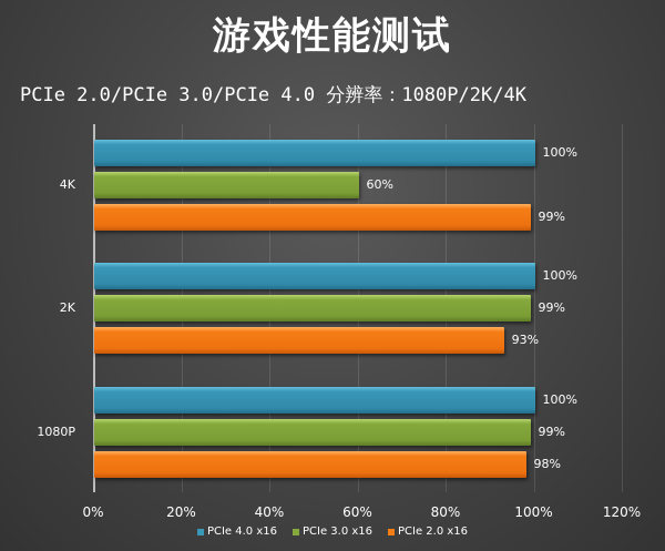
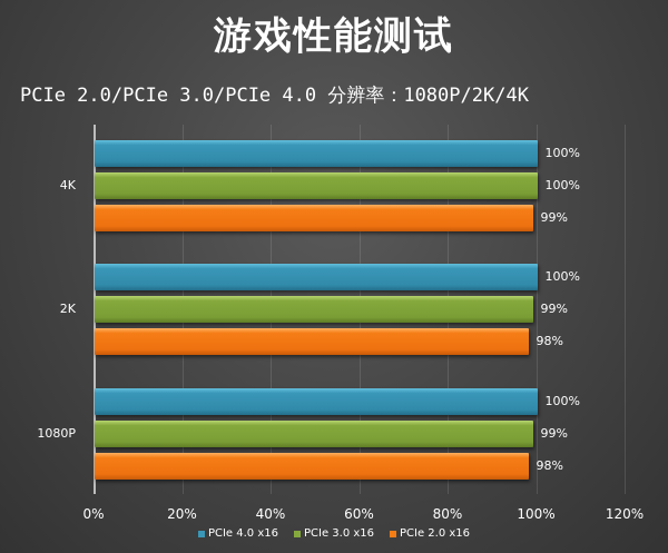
PCIe 3.0 x16/4K: 60% -> 100%
PCIe 2.0 x16/2K: 93% -> 98%
